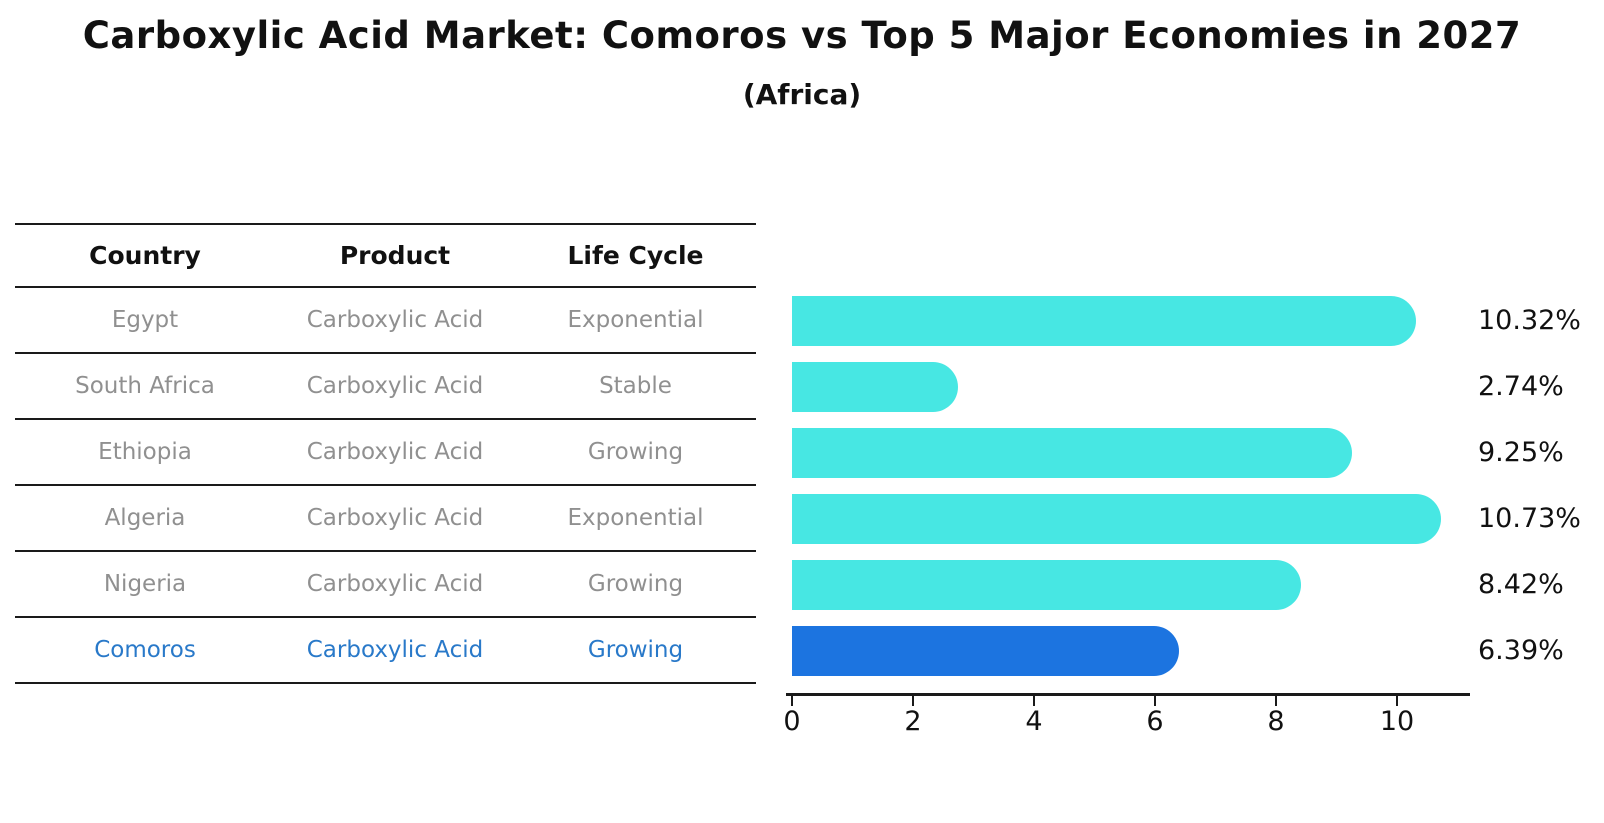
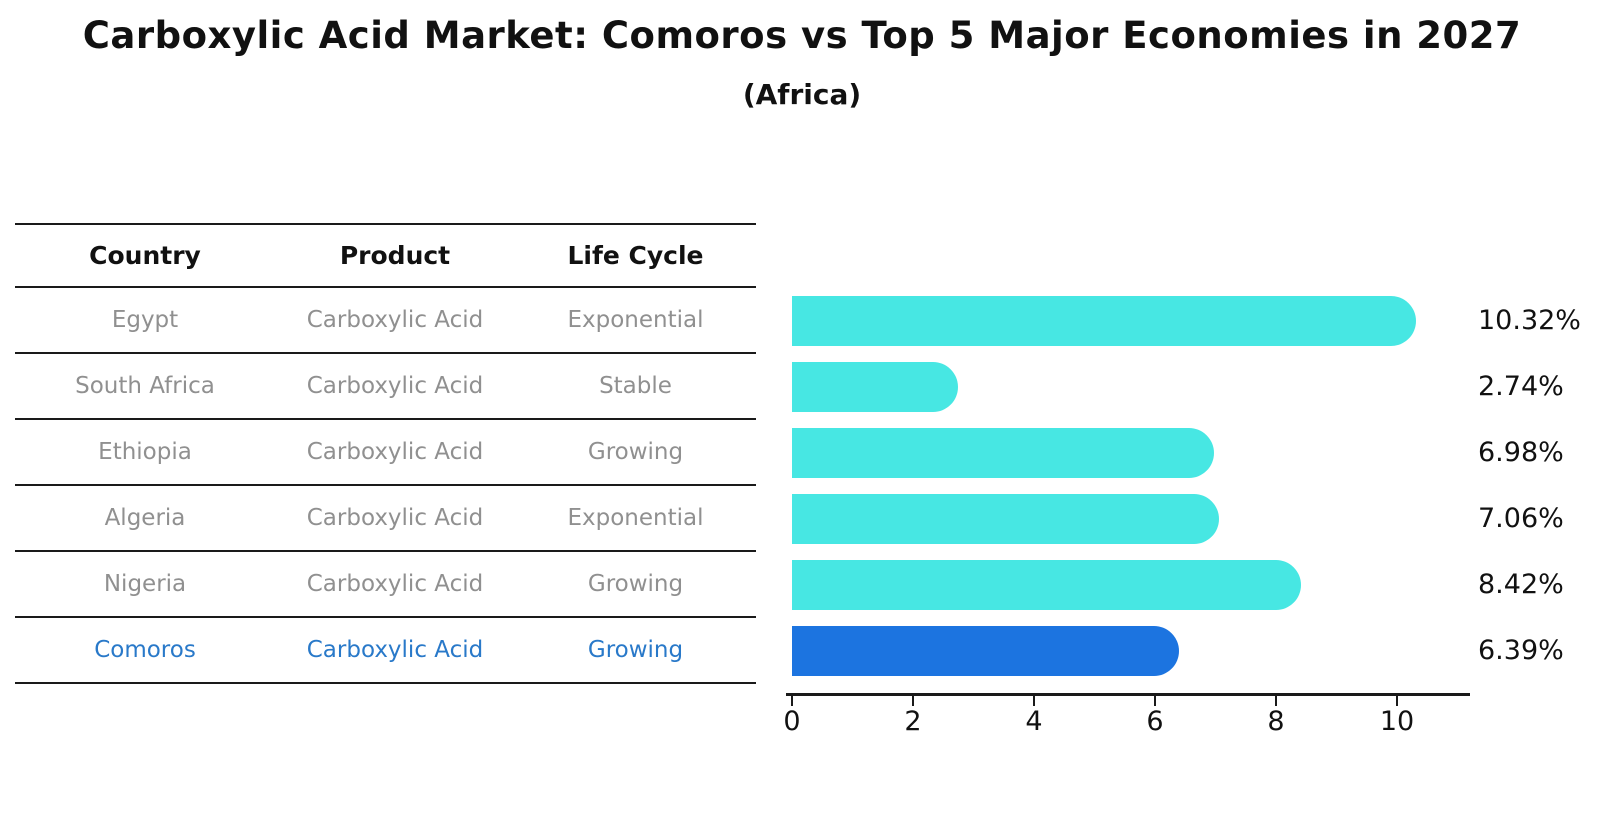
Ethiopia: 9.25% -> 6.98%
Algeria: 10.73% -> 7.06%
